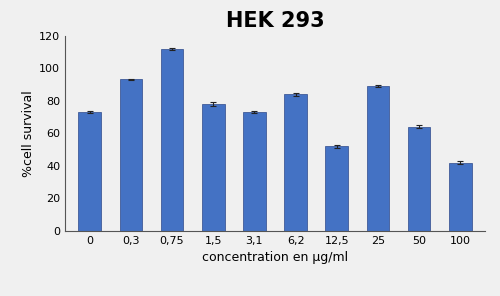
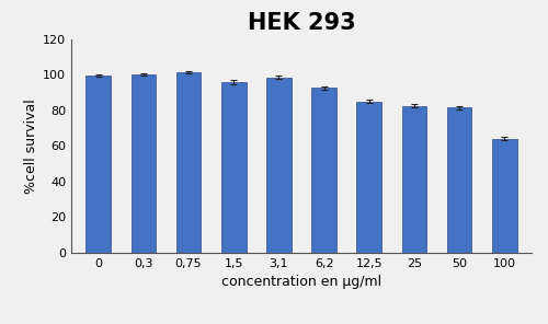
0: 73 -> 100
0,3: 93 -> 100
0,75: 112 -> 101
1,5: 78 -> 96
3,1: 73 -> 98
6,2: 84 -> 92
12,5: 52 -> 85
25: 89 -> 82
50: 64 -> 82
100: 42 -> 64
